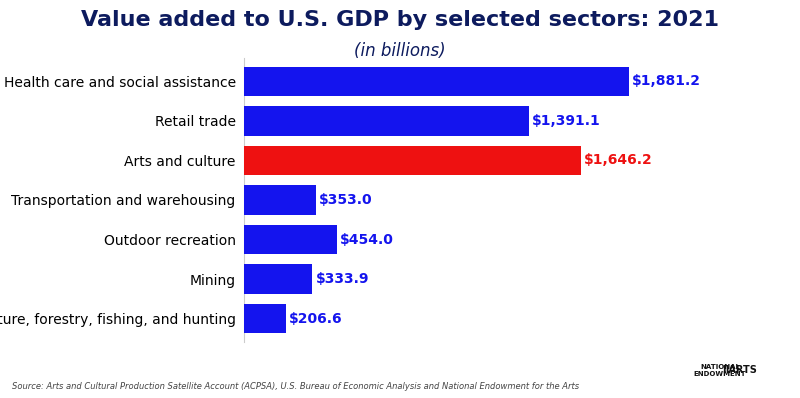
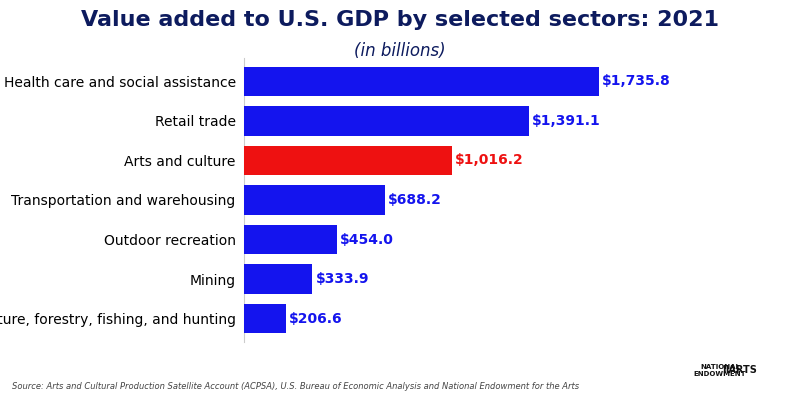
Health care and social assistance: $1,881.2 -> $1,735.8
Arts and culture: $1,646.2 -> $1,016.2
Transportation and warehousing: $353.0 -> $688.2
